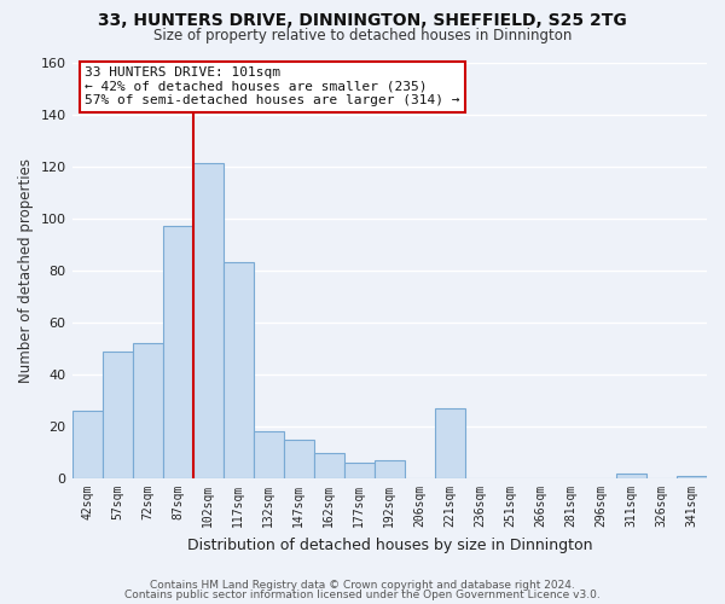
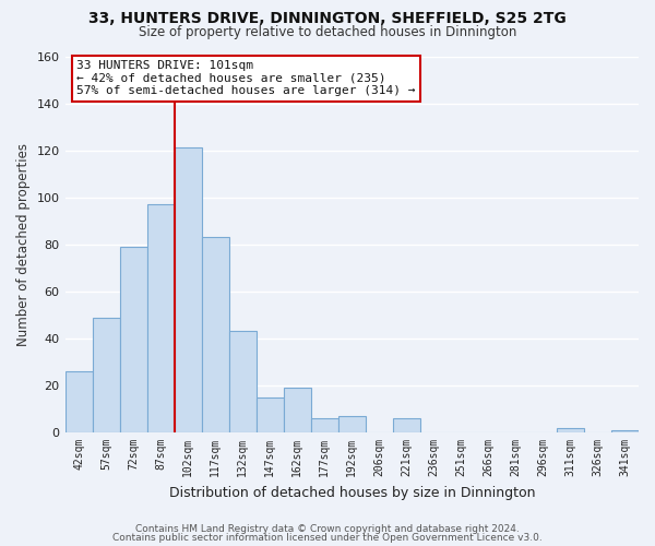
72sqm: 52 -> 79
132sqm: 18 -> 43
162sqm: 10 -> 19
221sqm: 27 -> 6
